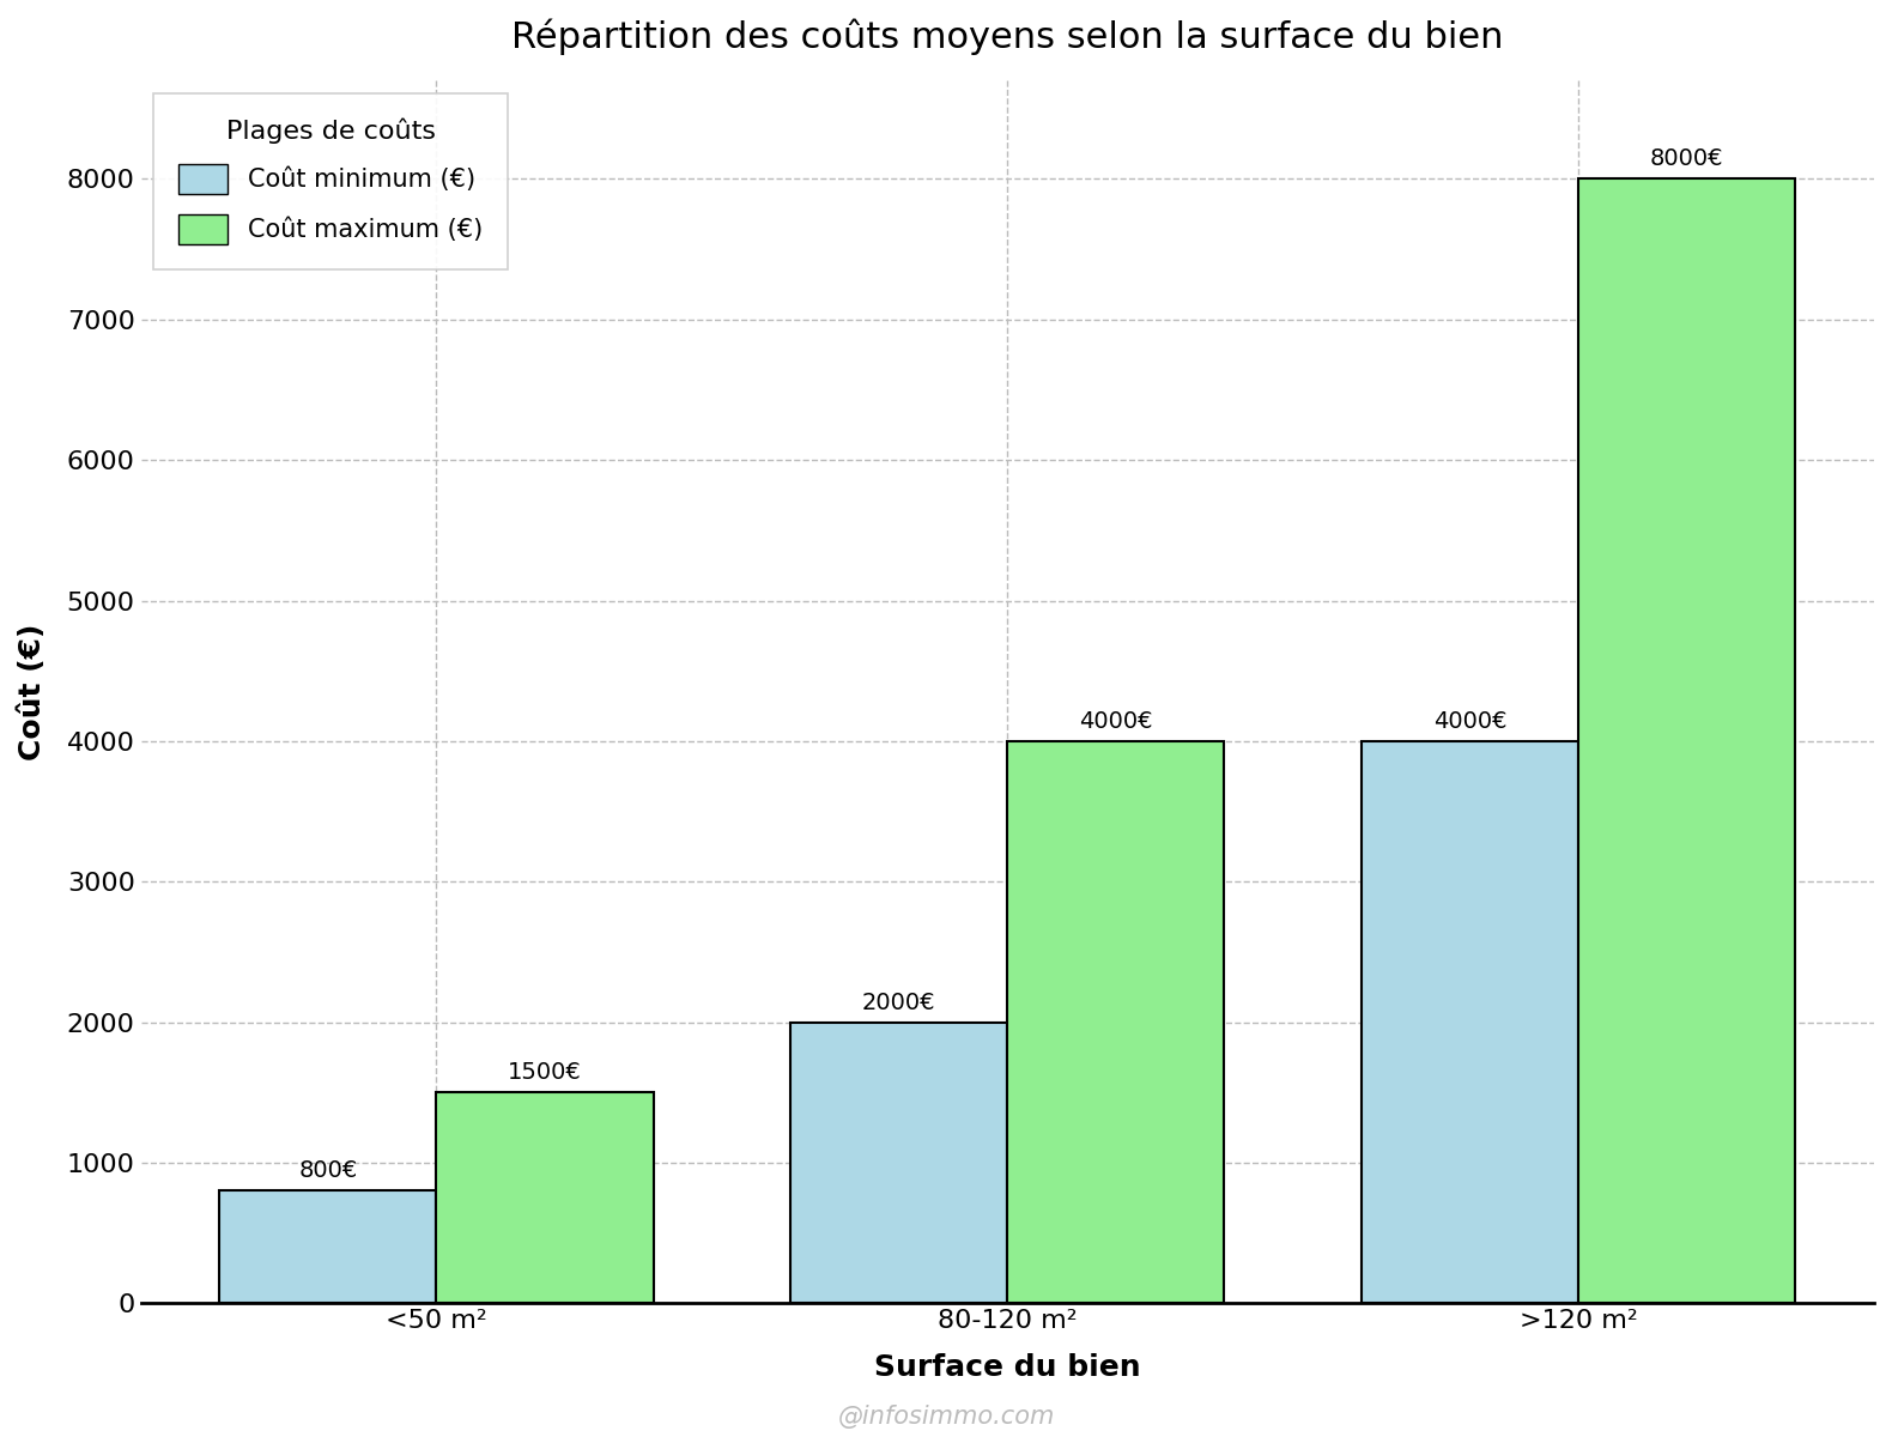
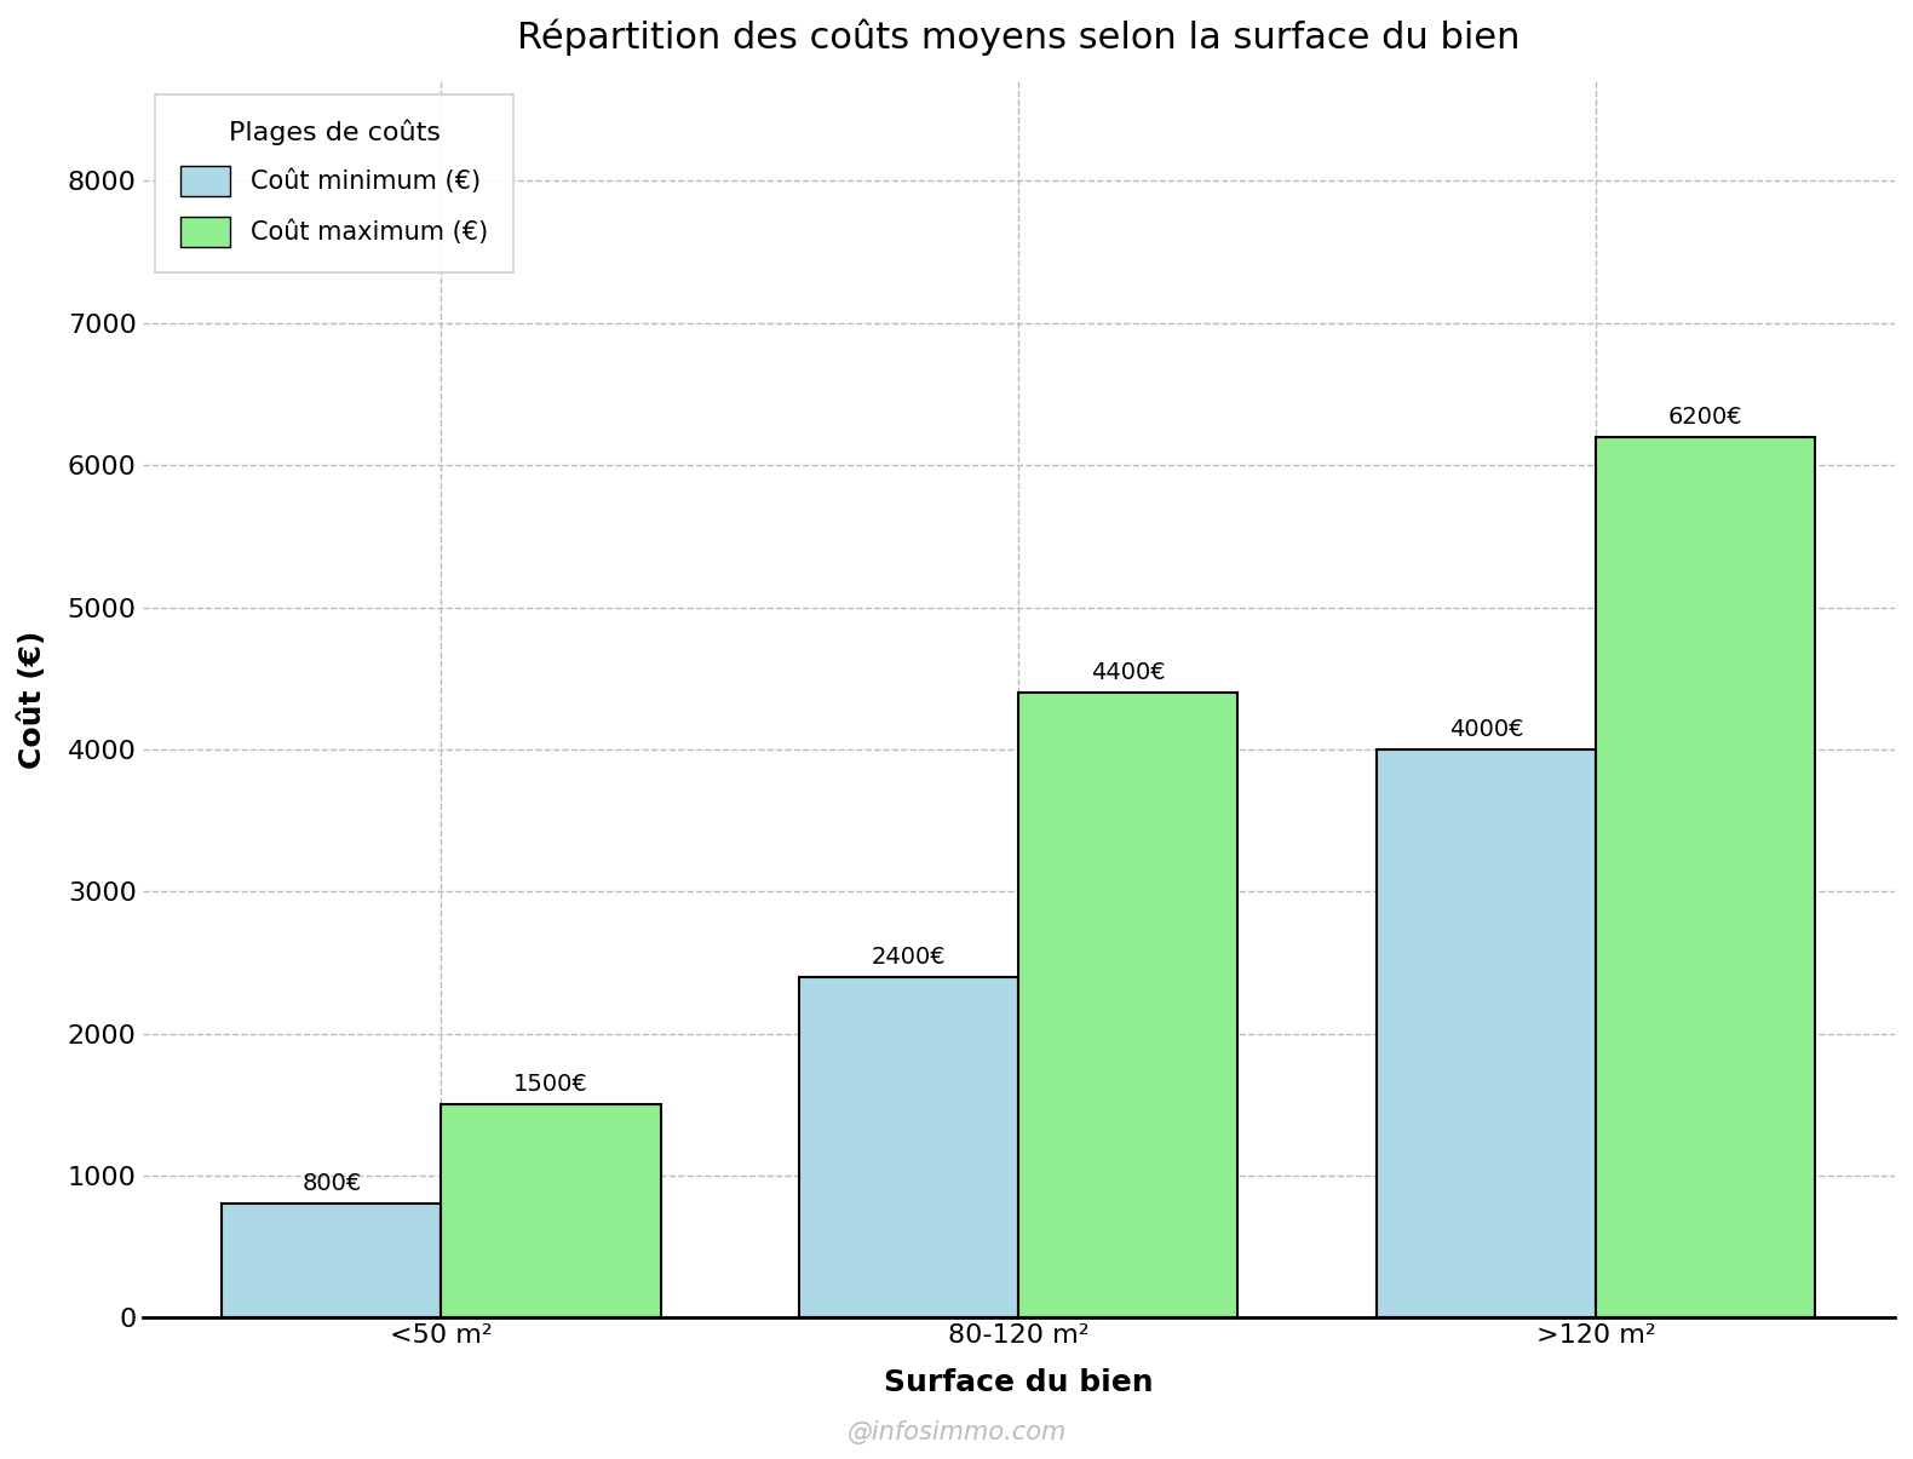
Coût minimum (€)/80-120 m²: 2000€ -> 2400€
Coût maximum (€)/80-120 m²: 4000€ -> 4400€
Coût maximum (€)/>120 m²: 8000€ -> 6200€
